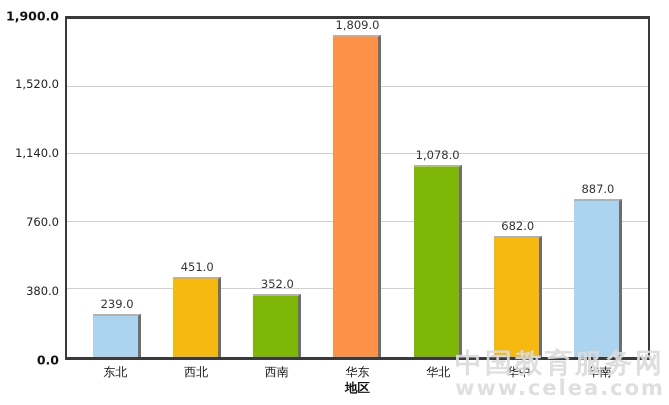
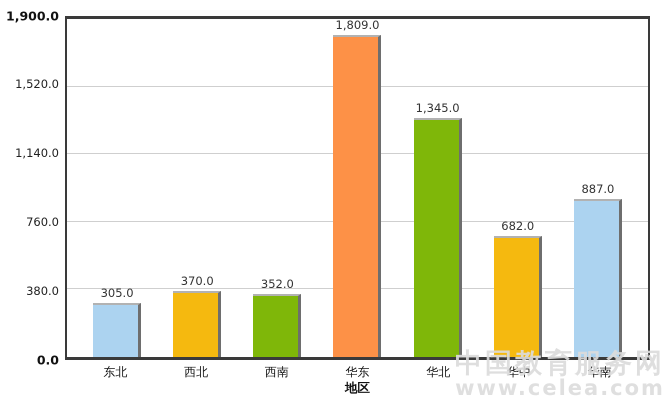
东北: 239.0 -> 305.0
西北: 451.0 -> 370.0
华北: 1,078.0 -> 1,345.0
